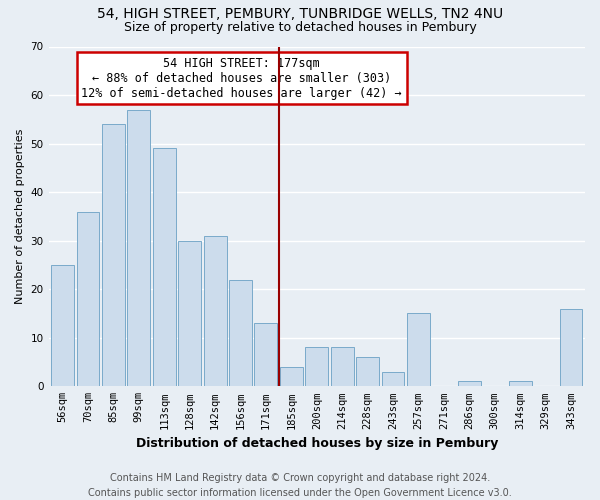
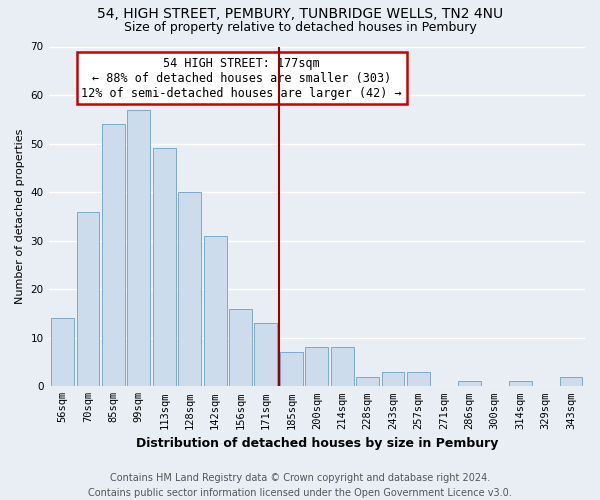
56sqm: 25 -> 14
128sqm: 30 -> 40
156sqm: 22 -> 16
185sqm: 4 -> 7
228sqm: 6 -> 2
257sqm: 15 -> 3
343sqm: 16 -> 2
